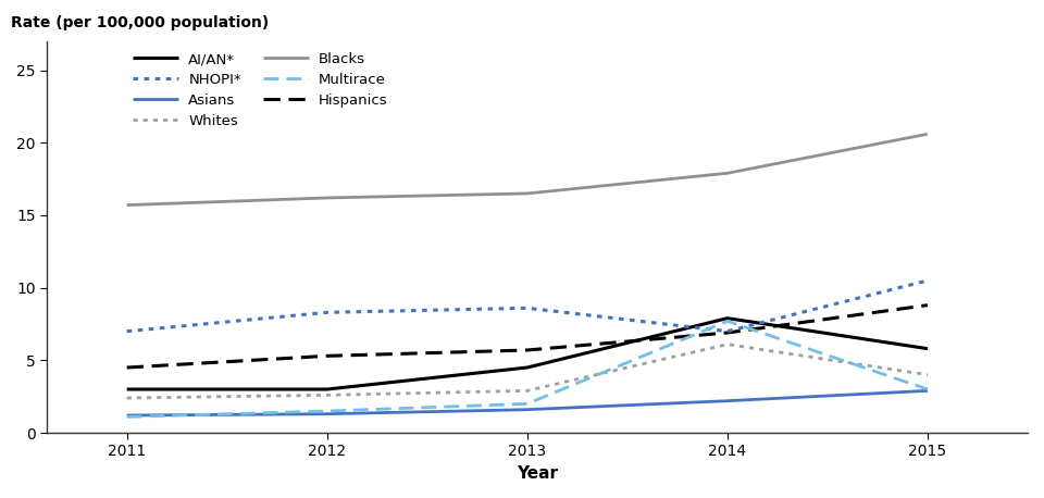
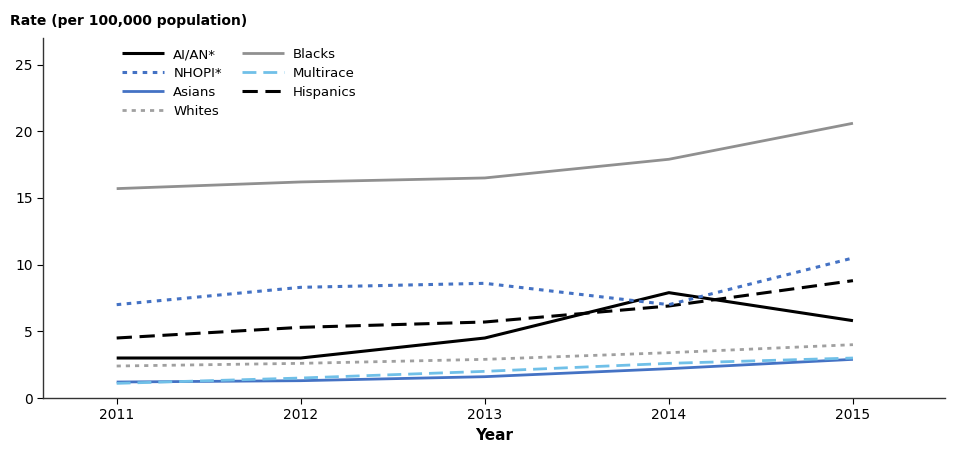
Whites/2014: 6.1 -> 3.4
Multirace/2014: 7.7 -> 2.6
